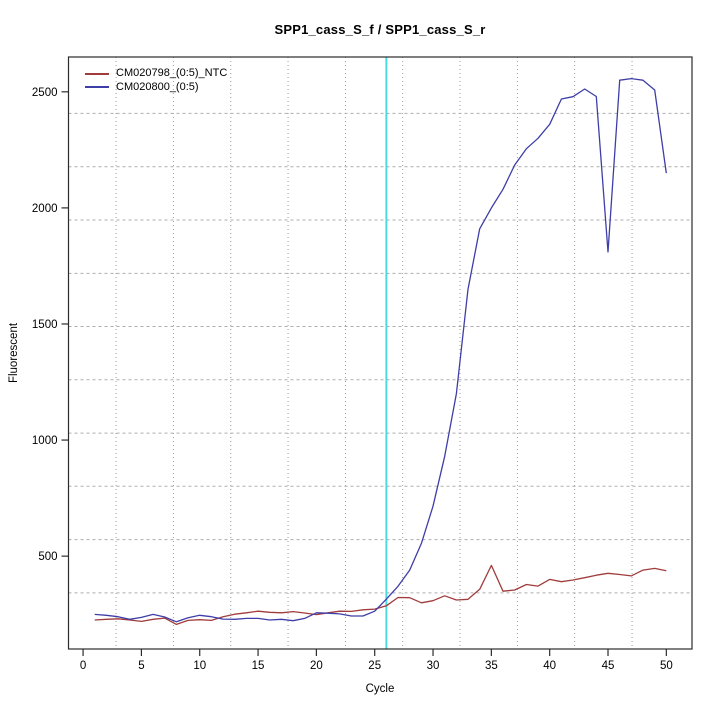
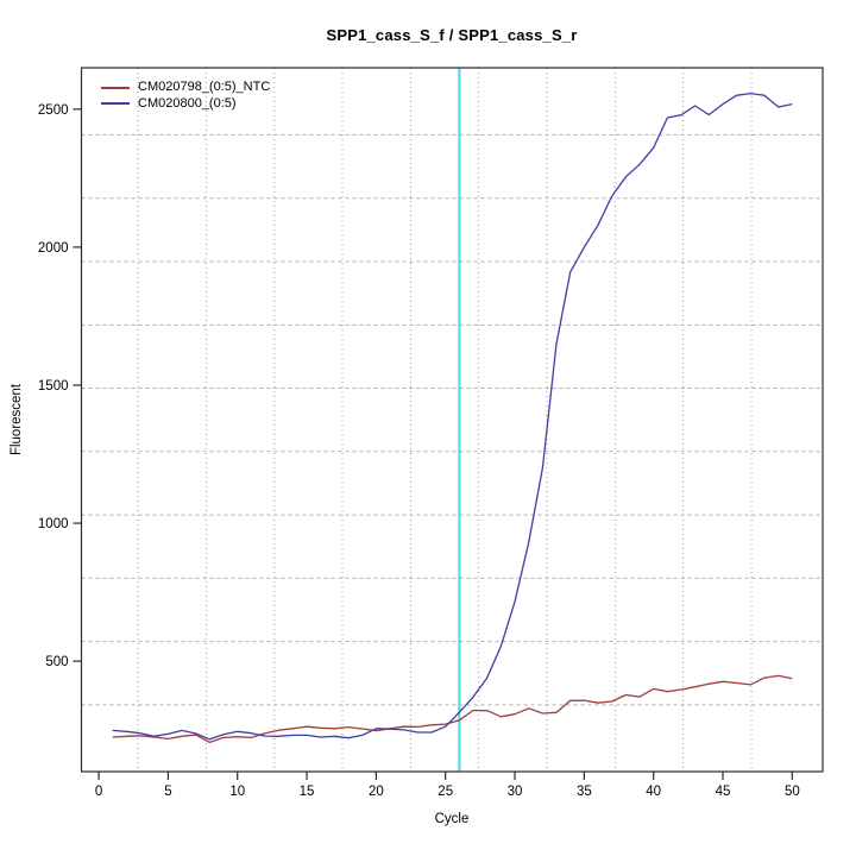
CM020798_(0:5)_NTC/35: 460 -> 360
CM020800_(0:5)/45: 1810 -> 2520
CM020800_(0:5)/50: 2150 -> 2520
